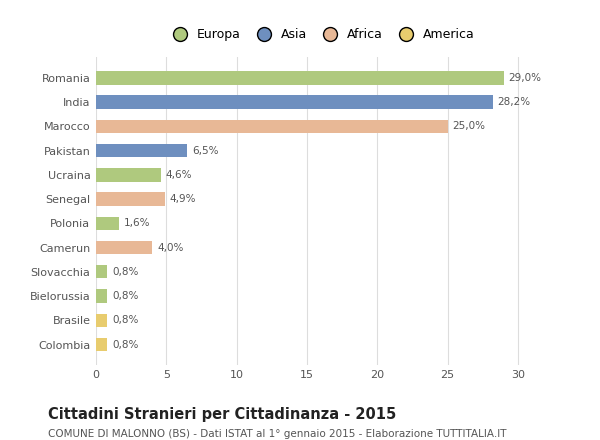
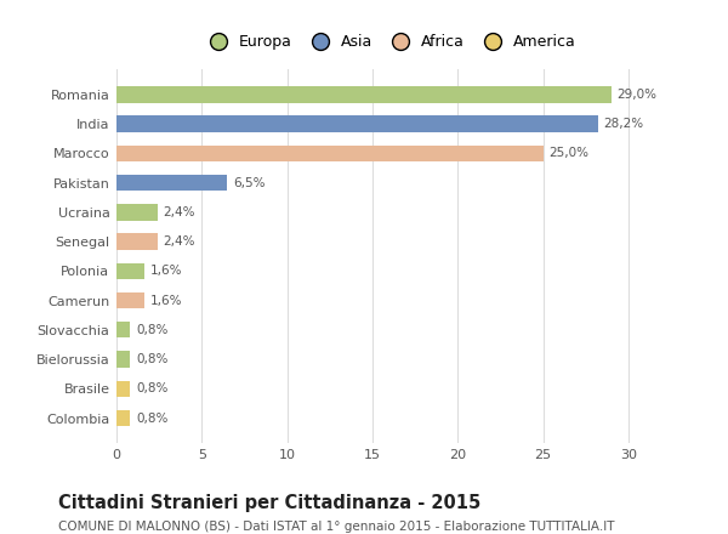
Ucraina: 4,6% -> 2,4%
Senegal: 4,9% -> 2,4%
Camerun: 4,0% -> 1,6%
